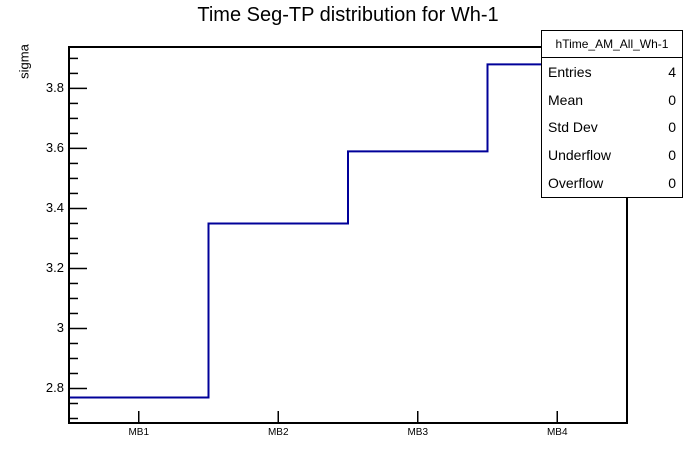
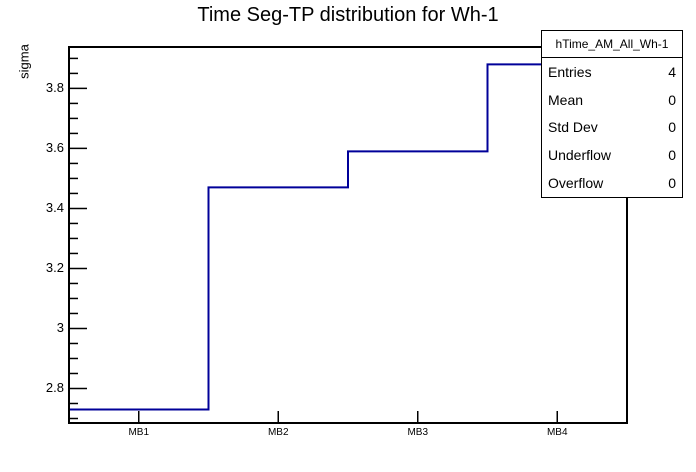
MB1: 2.77 -> 2.73
MB2: 3.35 -> 3.47
